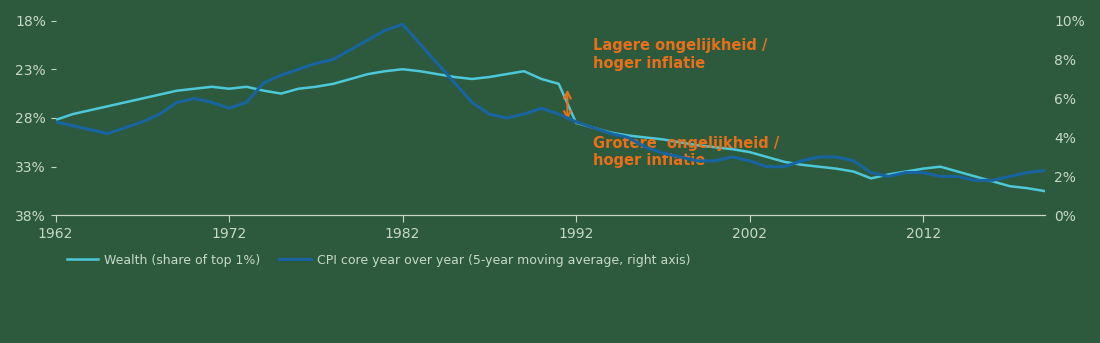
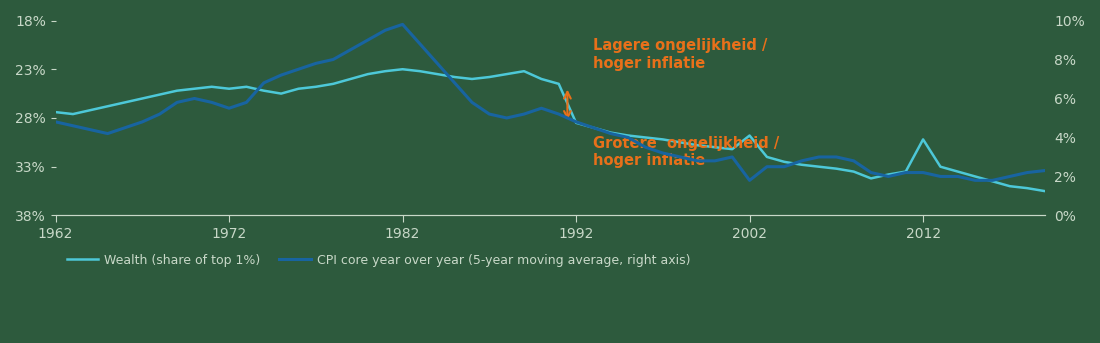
Wealth (share of top 1%)/1962: 28.2% -> 27.4%
Wealth (share of top 1%)/2002: 31.5% -> 29.8%
CPI core year over year (5-year moving average, right axis)/2002: 2.8% -> 1.8%
Wealth (share of top 1%)/2012: 33.2% -> 30.2%
